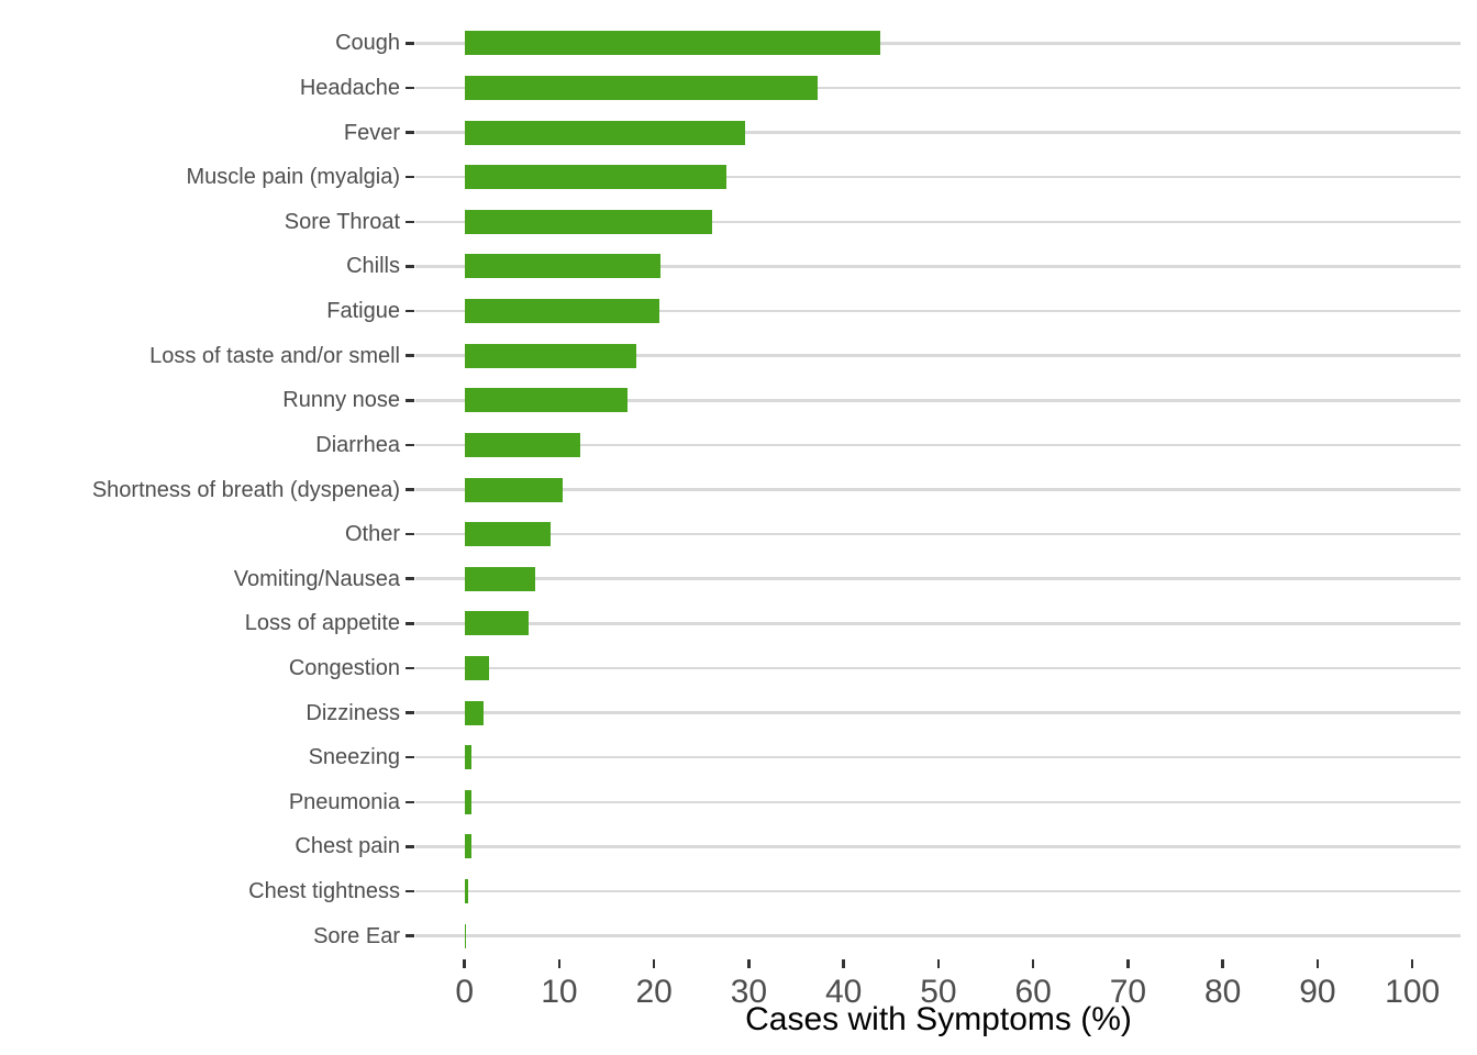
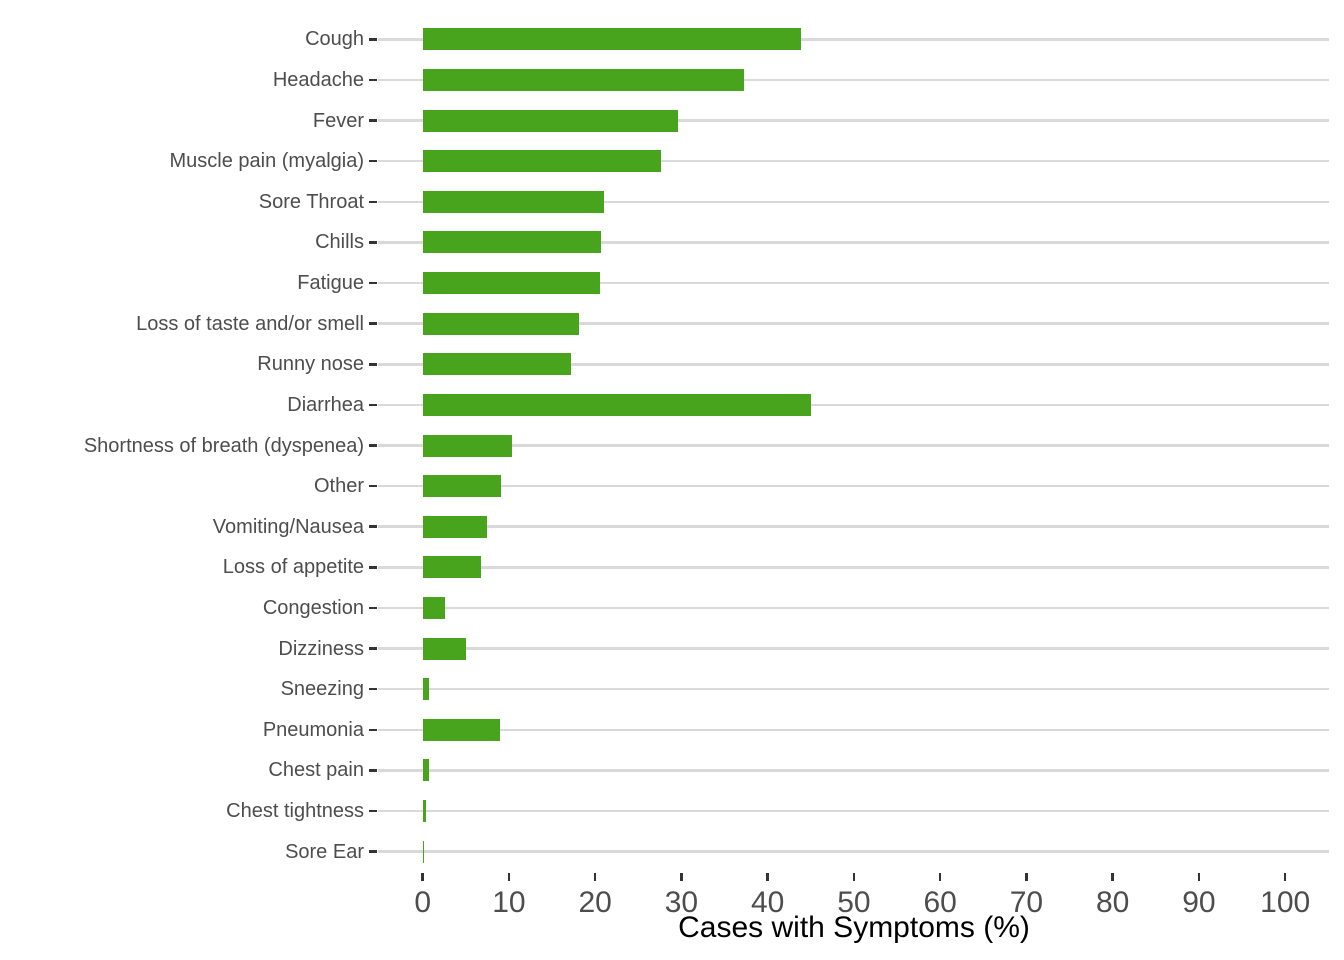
Sore Throat: 26 -> 21
Diarrhea: 12 -> 45
Dizziness: 2 -> 5
Pneumonia: 1 -> 9
